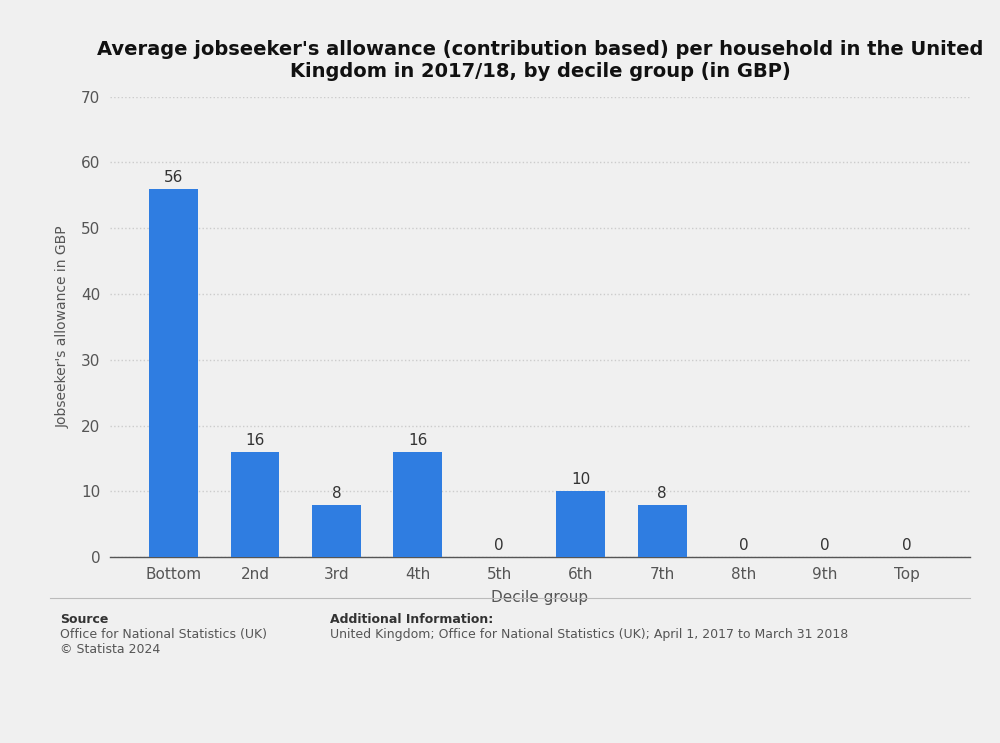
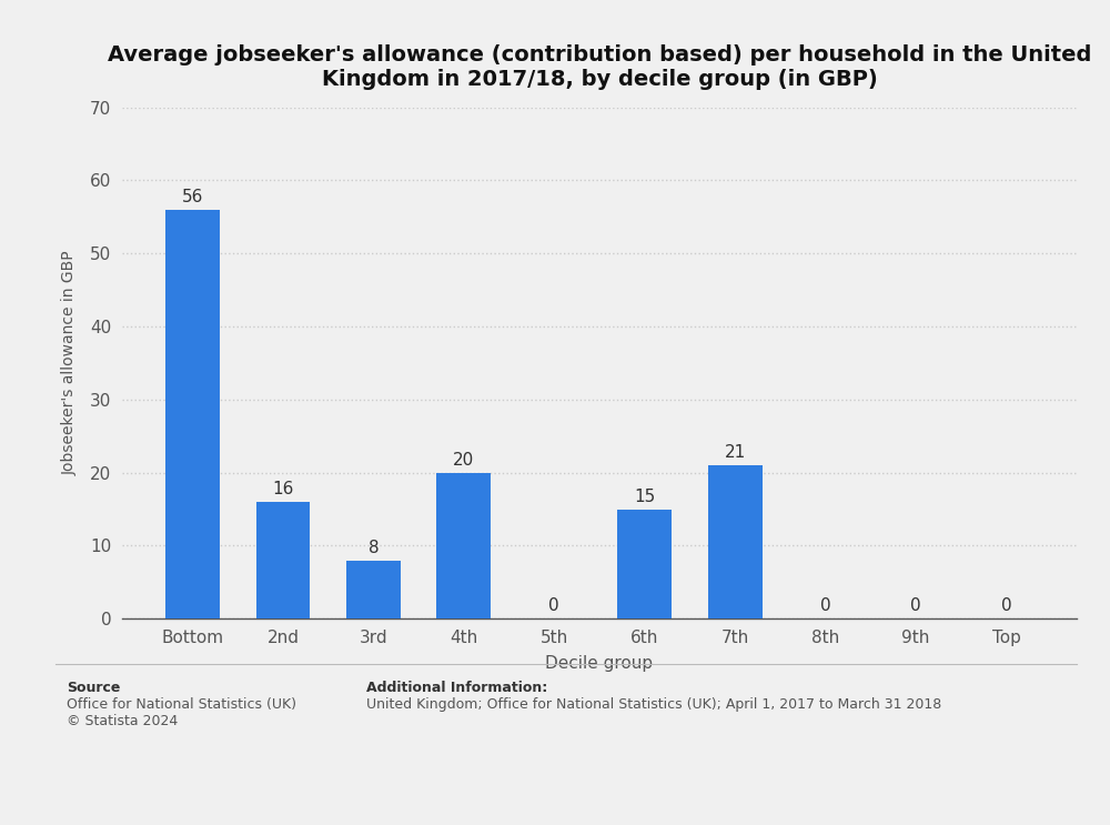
4th: 16 -> 20
6th: 10 -> 15
7th: 8 -> 21
